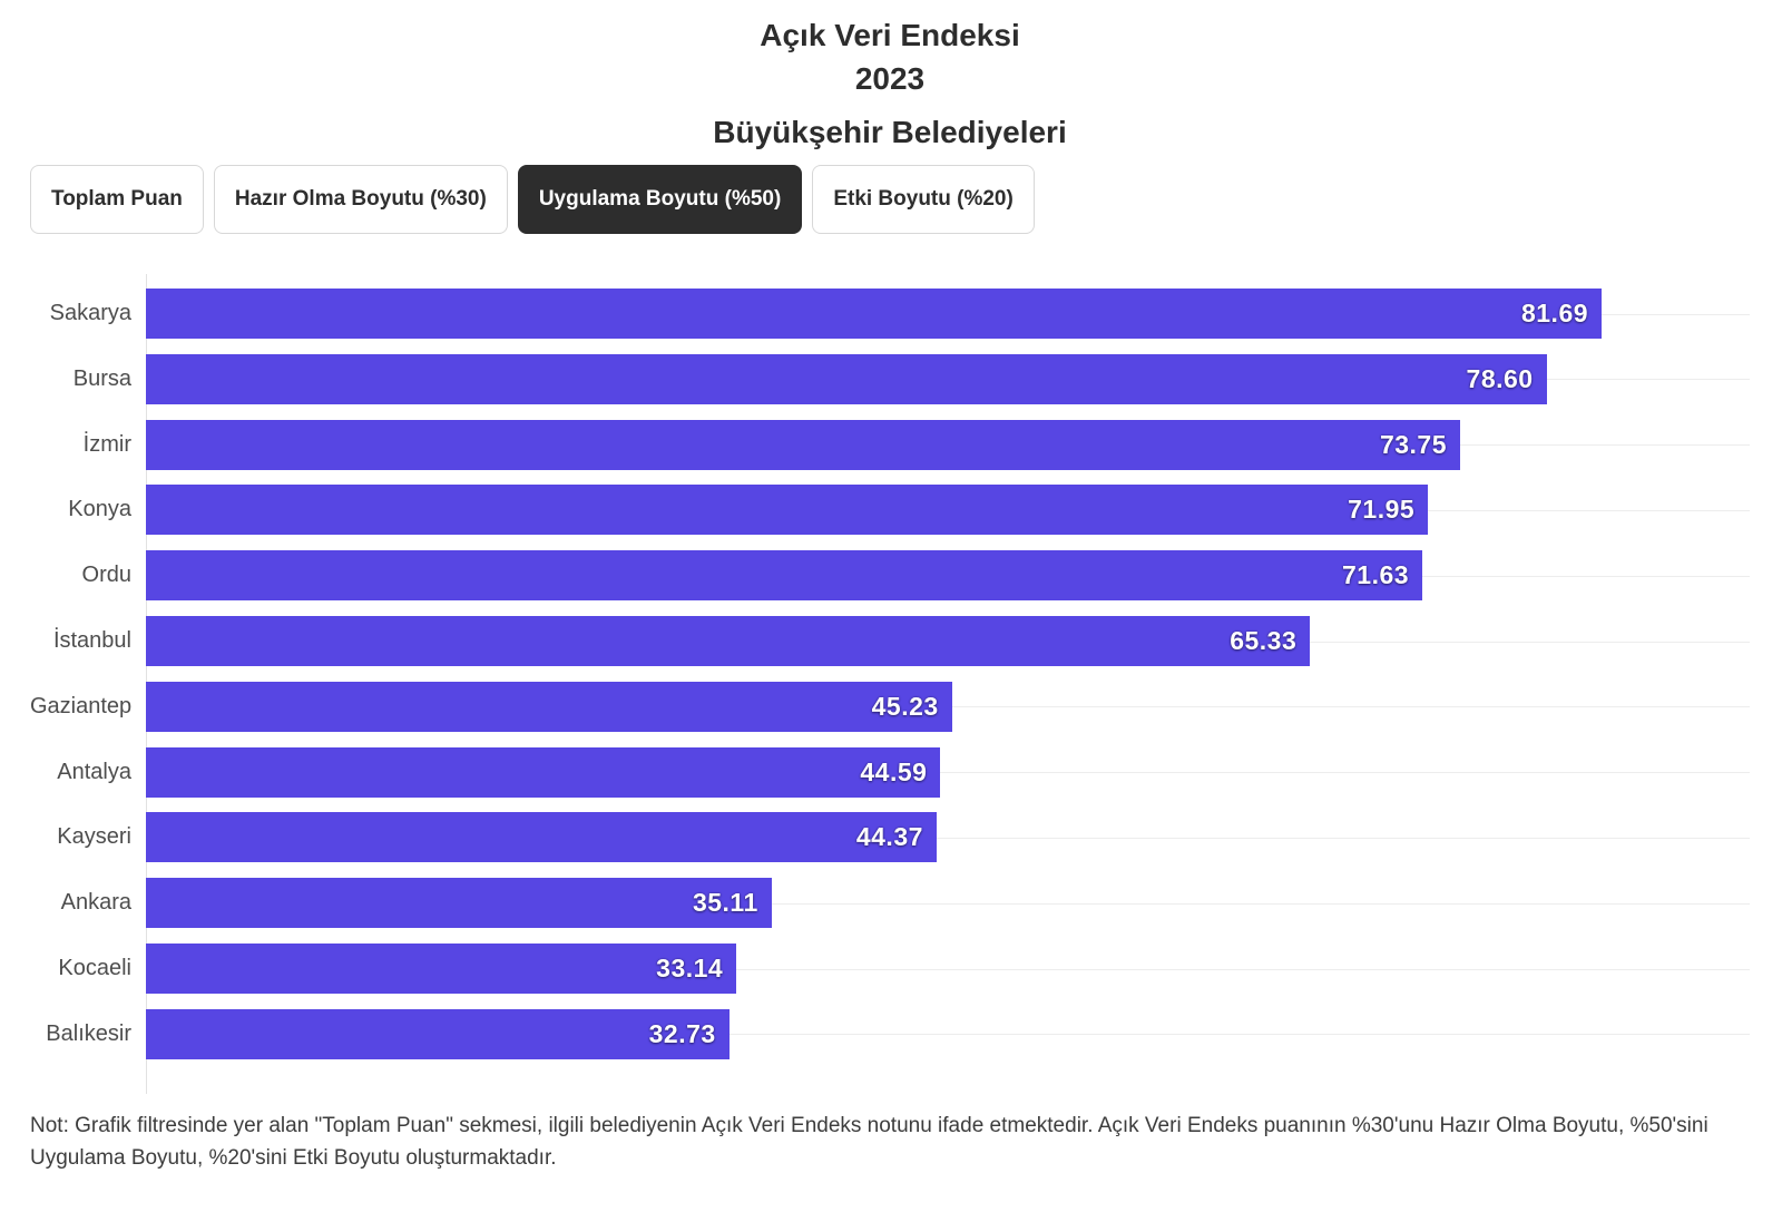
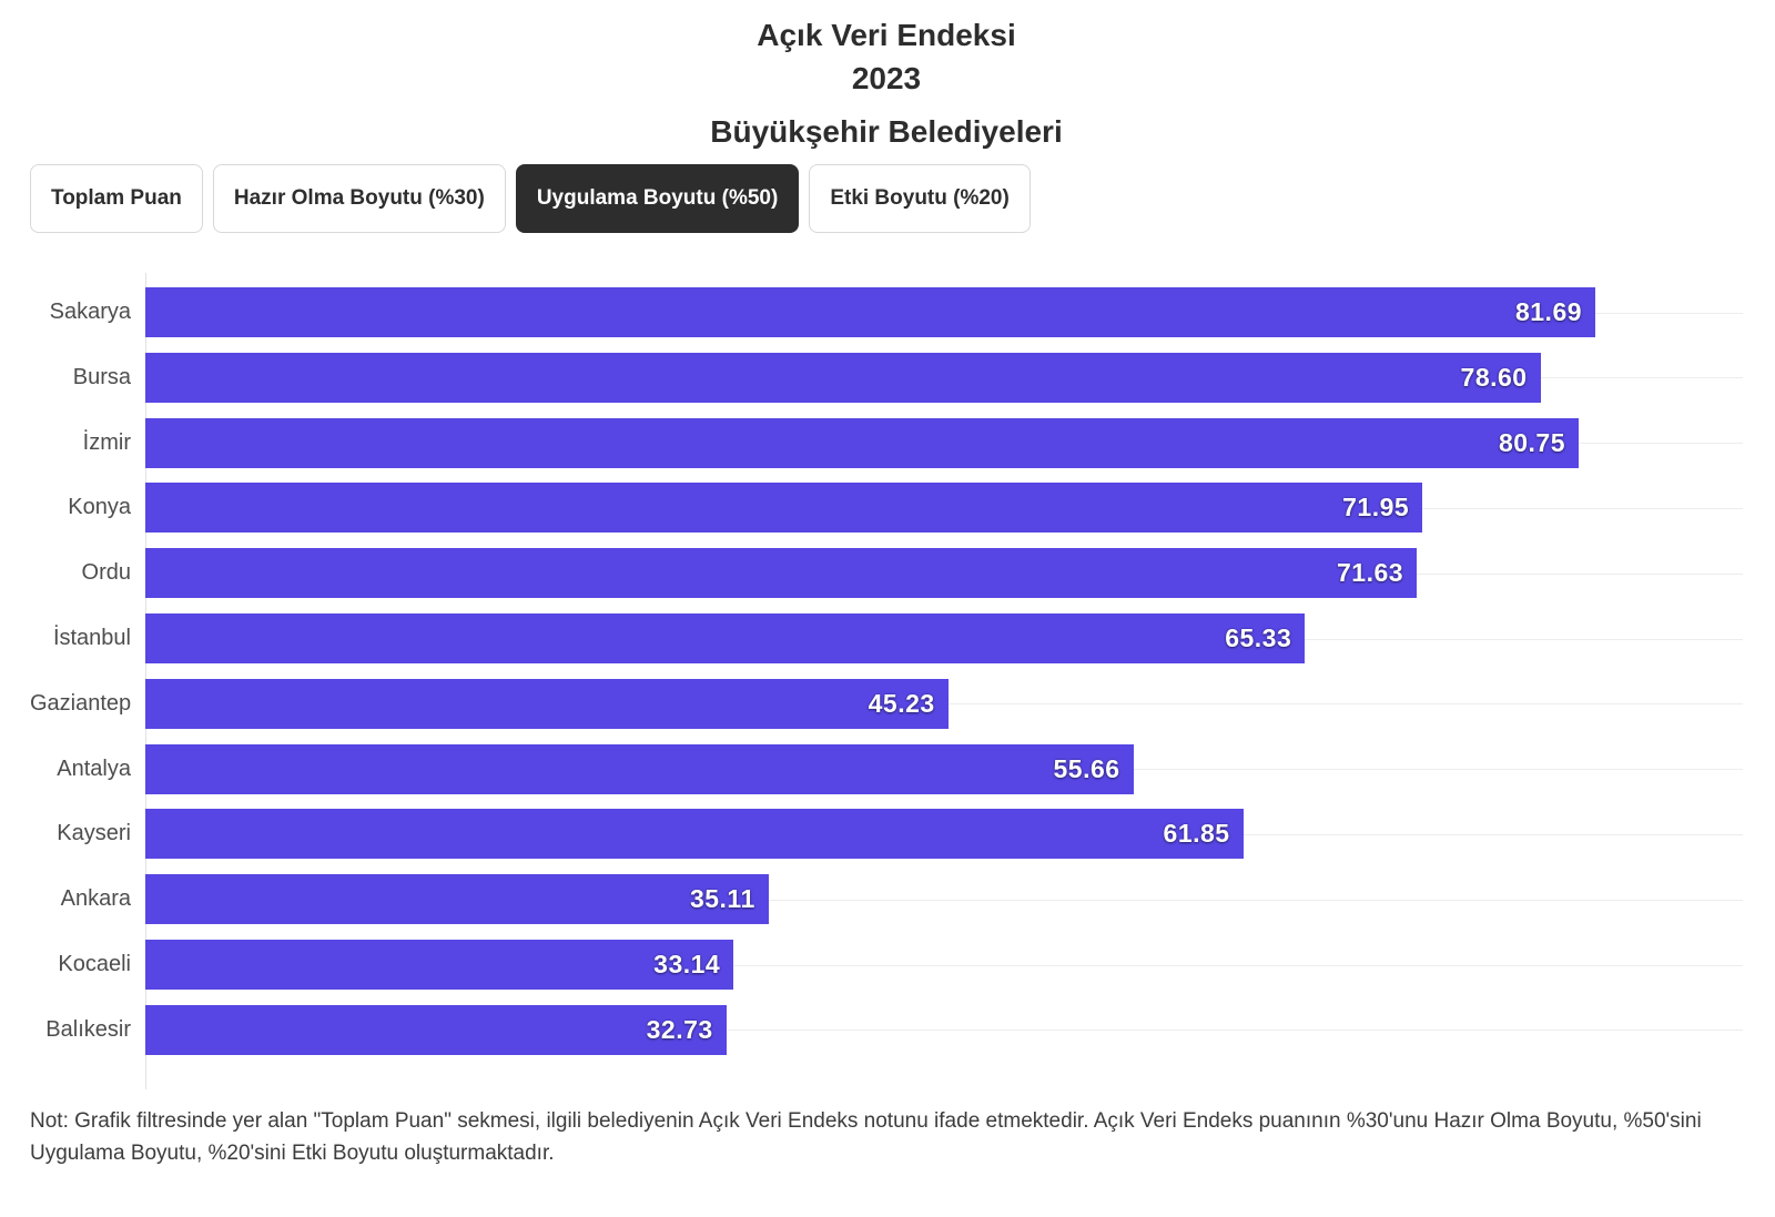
İzmir: 73.75 -> 80.75
Antalya: 44.59 -> 55.66
Kayseri: 44.37 -> 61.85
